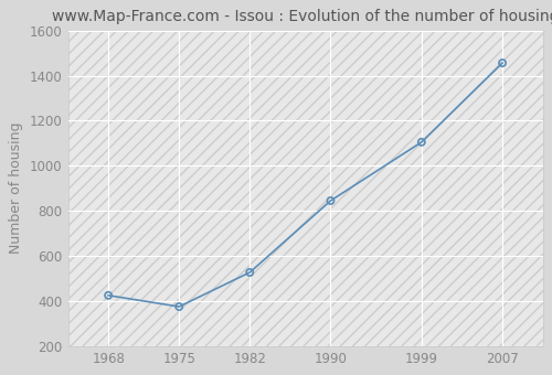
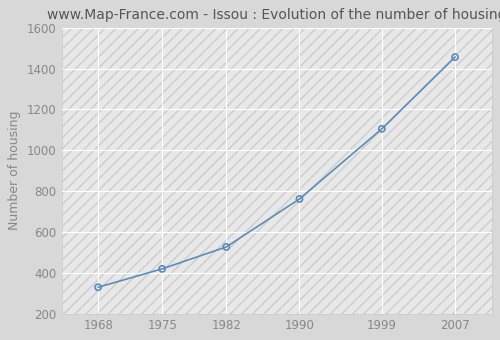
1968: 425 -> 330
1975: 375 -> 420
1990: 845 -> 762
